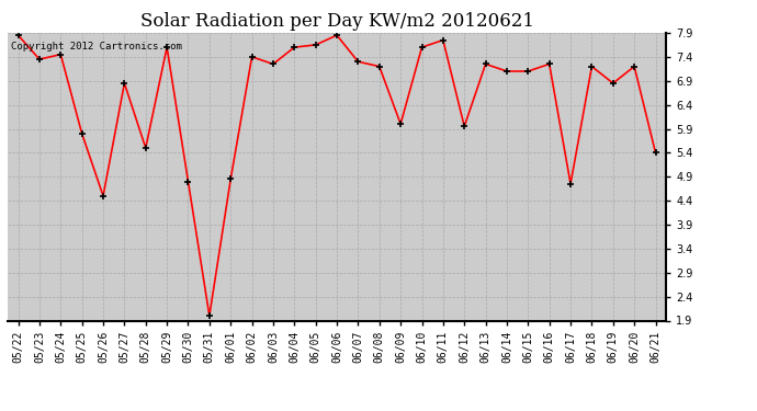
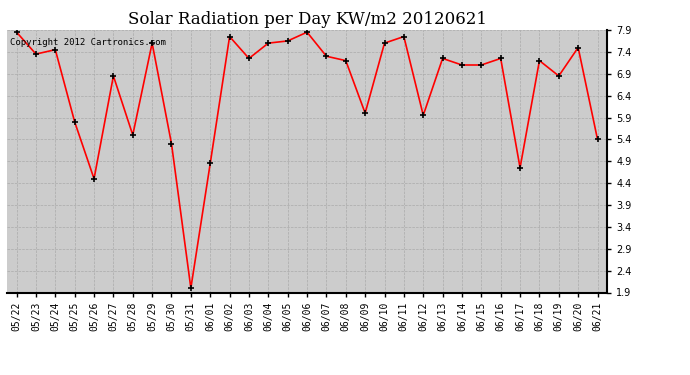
05/30: 4.80 -> 5.30
06/02: 7.40 -> 7.75
06/20: 7.20 -> 7.50
